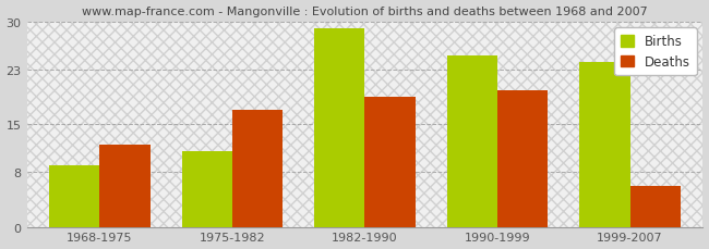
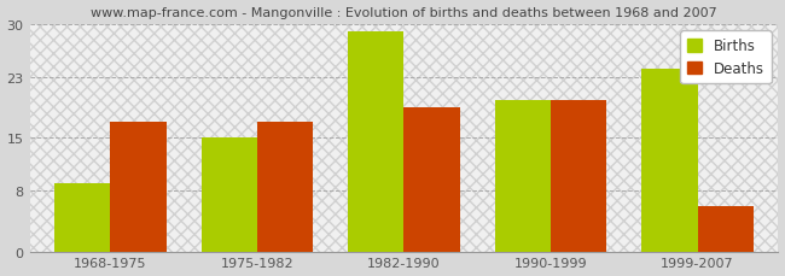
Deaths/1968-1975: 12 -> 17
Births/1975-1982: 11 -> 15
Births/1990-1999: 25 -> 20
